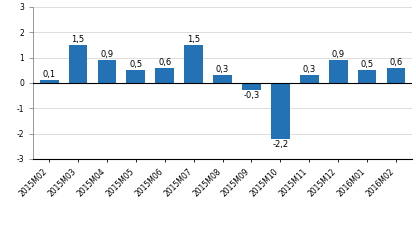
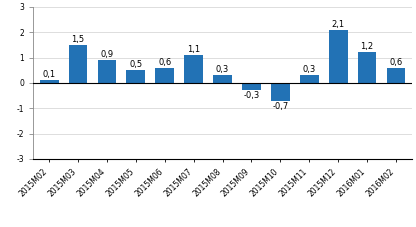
2015M07: 1,5 -> 1,1
2015M10: -2,2 -> -0,7
2015M12: 0,9 -> 2,1
2016M01: 0,5 -> 1,2
